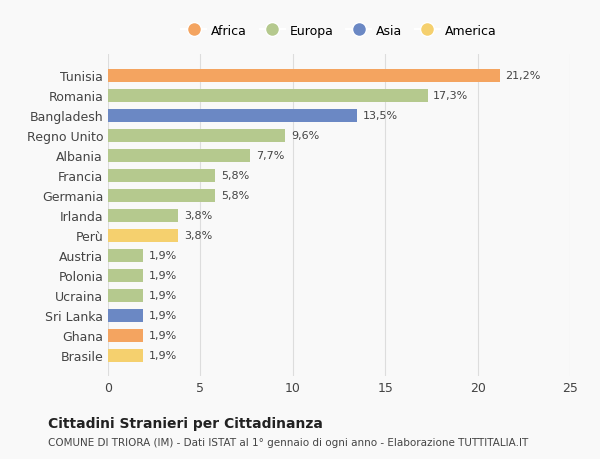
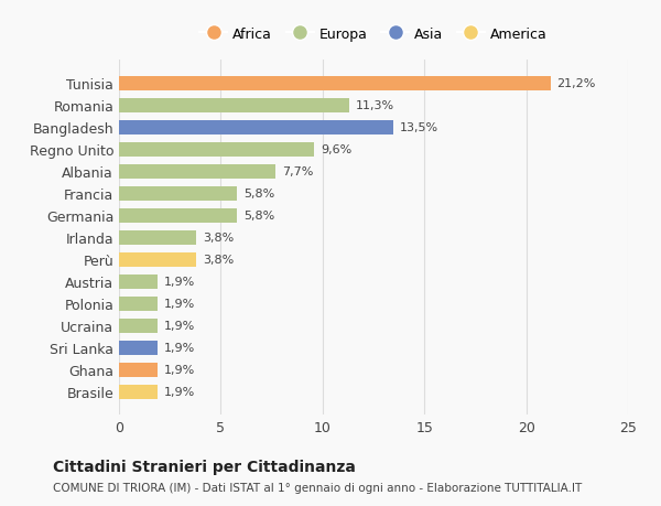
Romania: 17,3% -> 11,3%
